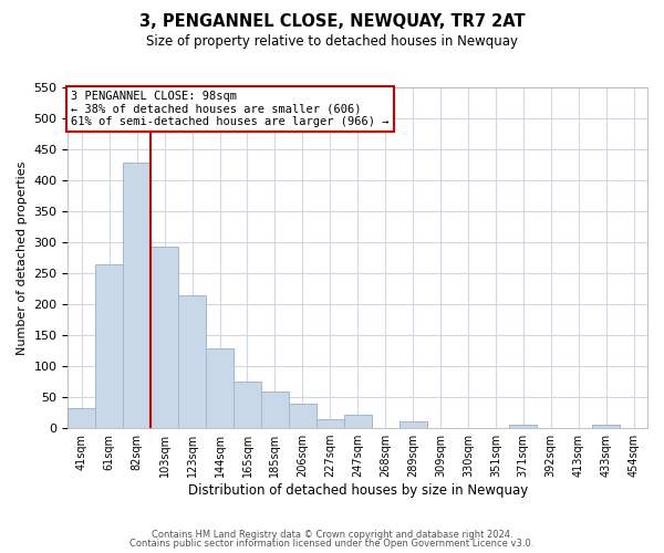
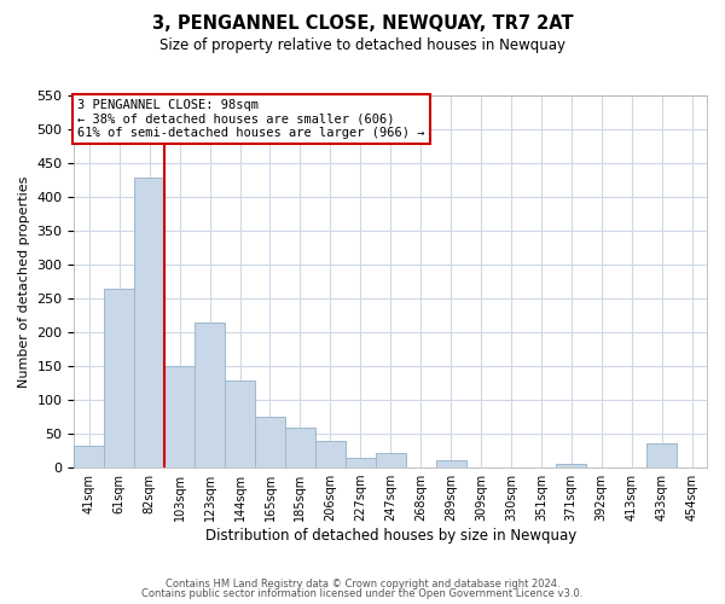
103sqm: 293 -> 150
433sqm: 5 -> 36
